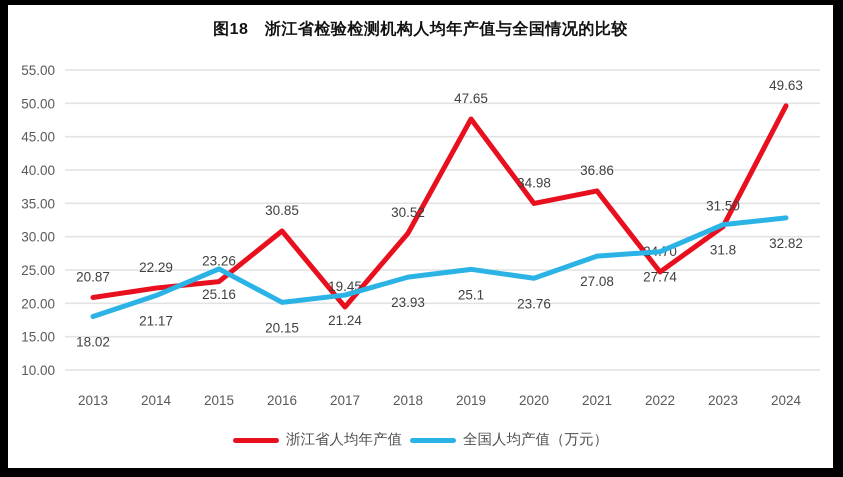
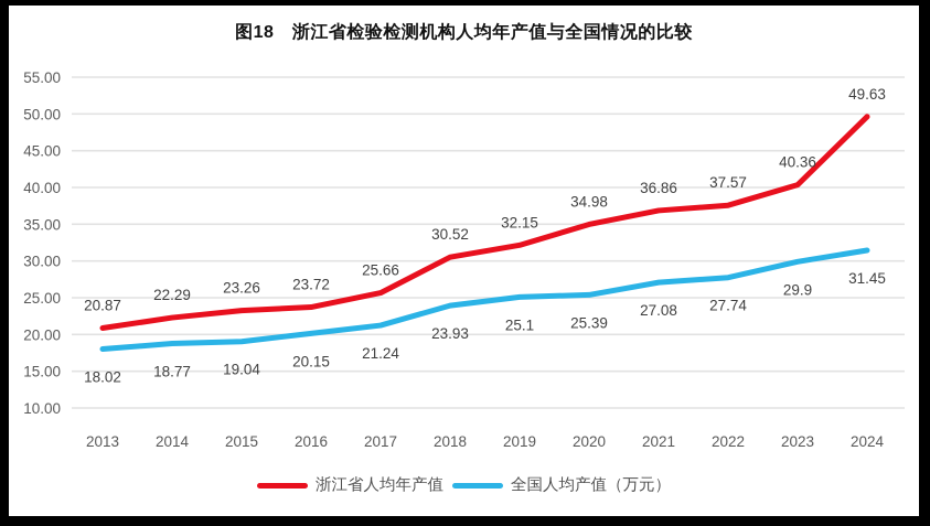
全国人均产值（万元）/2014: 21.17 -> 18.77
全国人均产值（万元）/2015: 25.16 -> 19.04
浙江省人均年产值/2016: 30.85 -> 23.72
浙江省人均年产值/2017: 19.45 -> 25.66
浙江省人均年产值/2019: 47.65 -> 32.15
全国人均产值（万元）/2020: 23.76 -> 25.39
浙江省人均年产值/2022: 24.70 -> 37.57
浙江省人均年产值/2023: 31.50 -> 40.36
全国人均产值（万元）/2023: 31.8 -> 29.9
全国人均产值（万元）/2024: 32.82 -> 31.45
